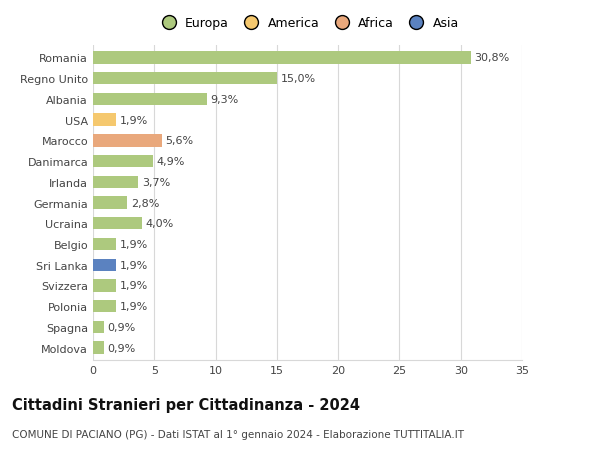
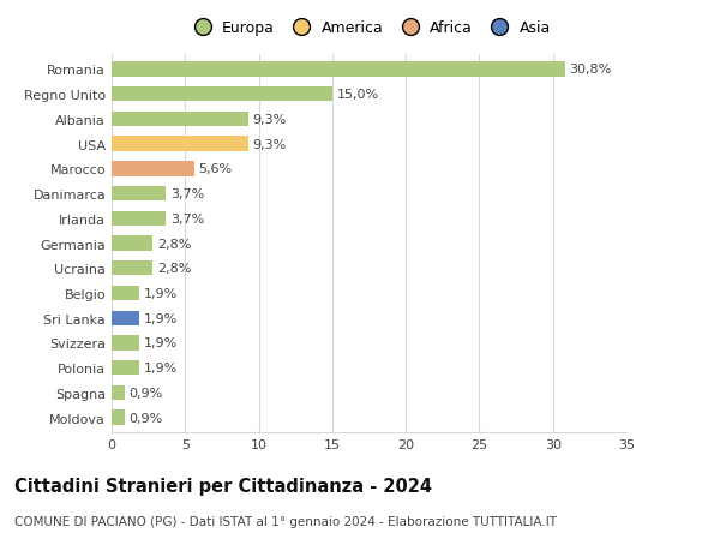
USA: 1,9% -> 9,3%
Danimarca: 4,9% -> 3,7%
Ucraina: 4,0% -> 2,8%
